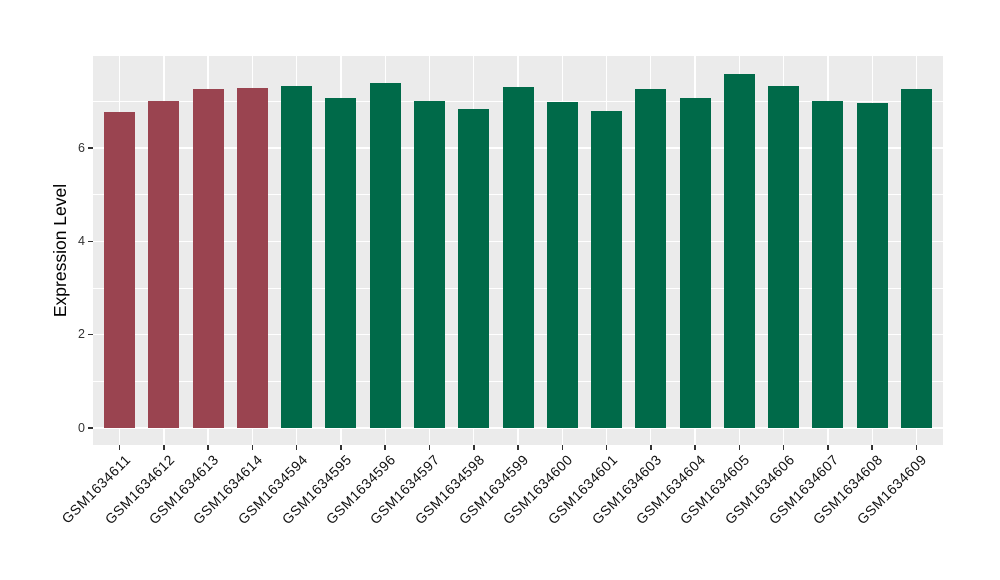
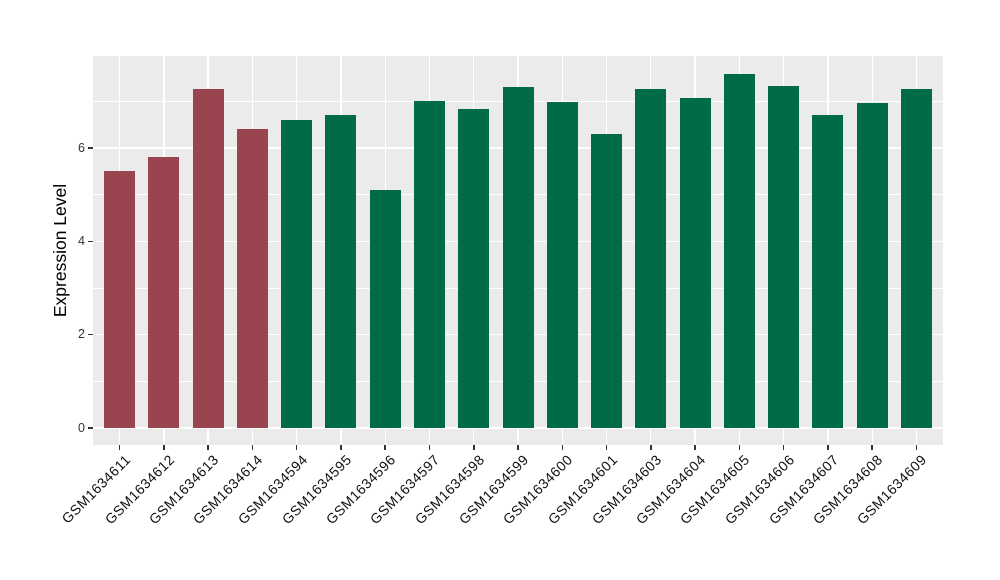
GSM1634611: 6.8 -> 5.5
GSM1634612: 7.0 -> 5.8
GSM1634614: 7.3 -> 6.4
GSM1634594: 7.3 -> 6.6
GSM1634595: 7.1 -> 6.7
GSM1634596: 7.4 -> 5.1
GSM1634601: 6.8 -> 6.3
GSM1634607: 7.0 -> 6.7
